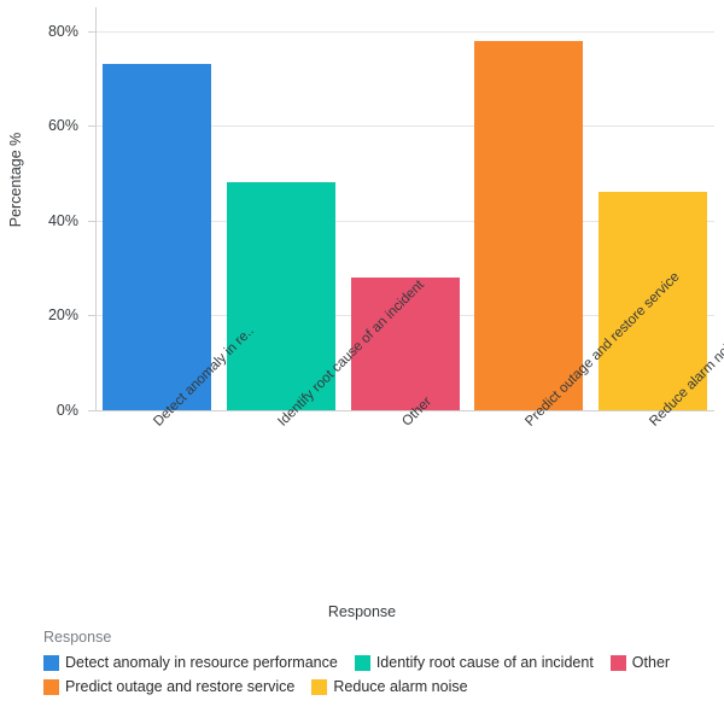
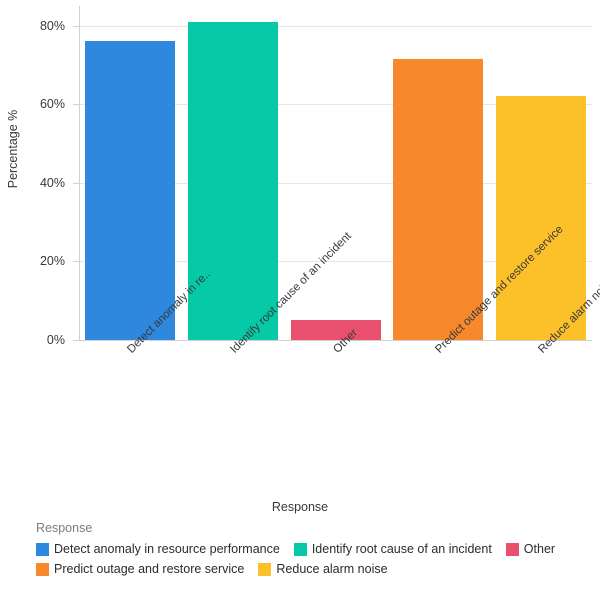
Detect anomaly in re..: 73% -> 76%
Identify root cause of an incident: 48% -> 81%
Other: 28% -> 5%
Predict outage and restore service: 78% -> 71%
Reduce alarm noise: 46% -> 62%
